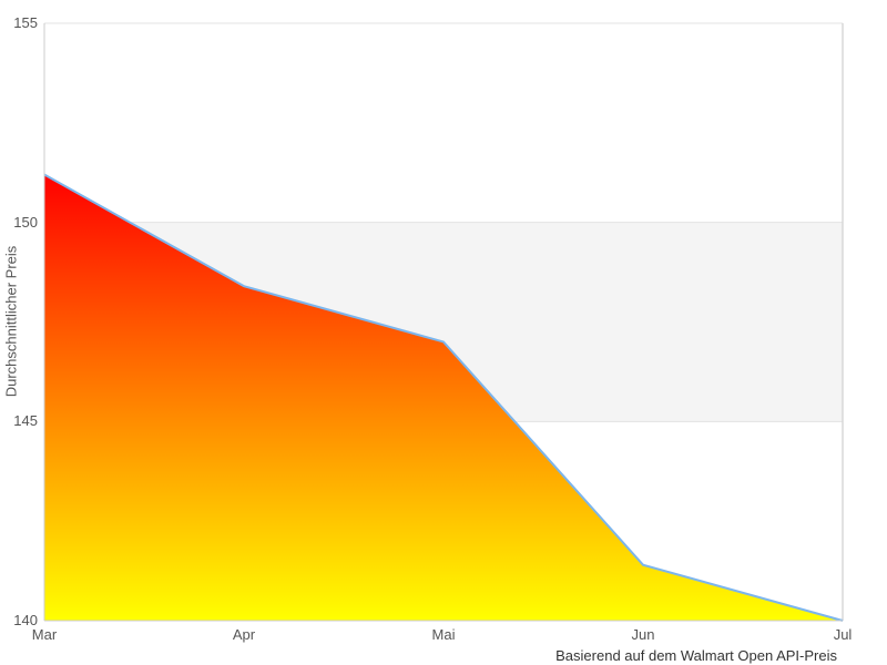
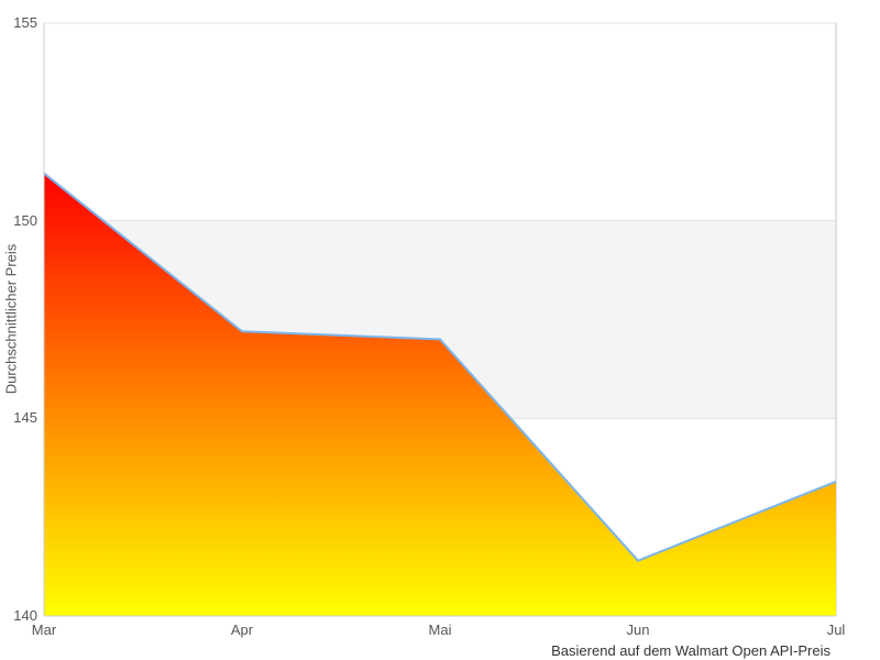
Apr: 148.4 -> 147.2
Jul: 140.0 -> 143.4
